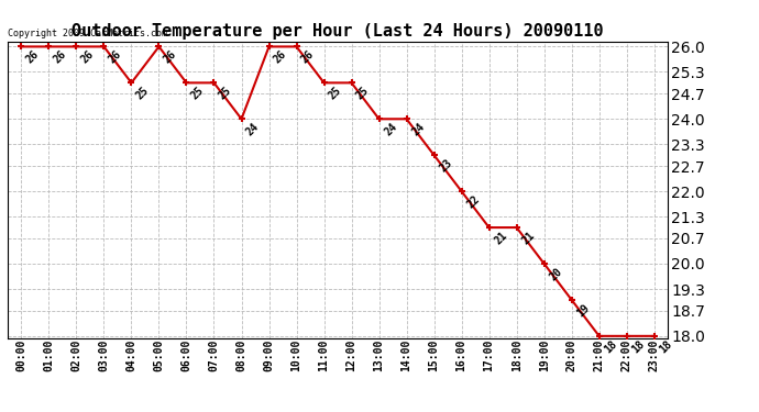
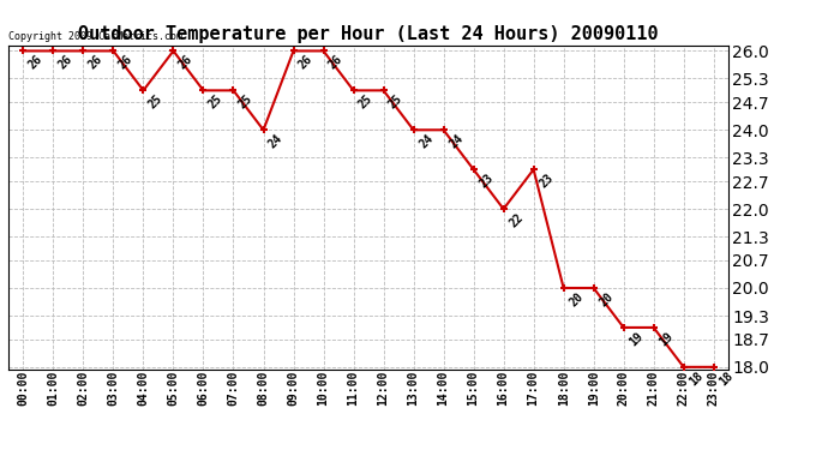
17:00: 21 -> 23
18:00: 21 -> 20
21:00: 18 -> 19
